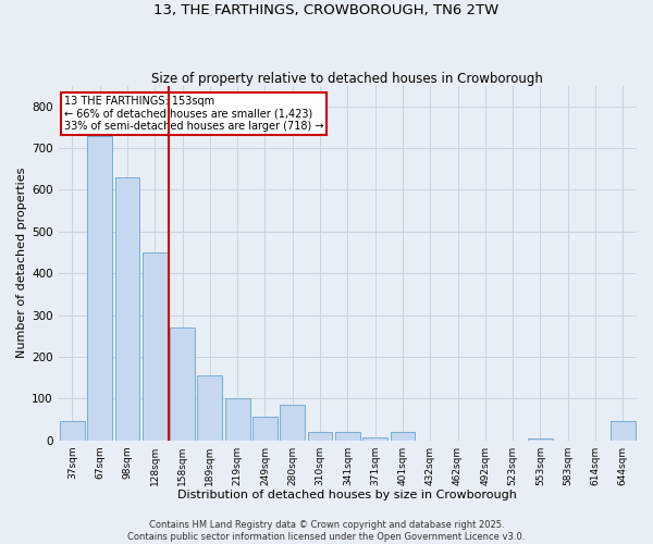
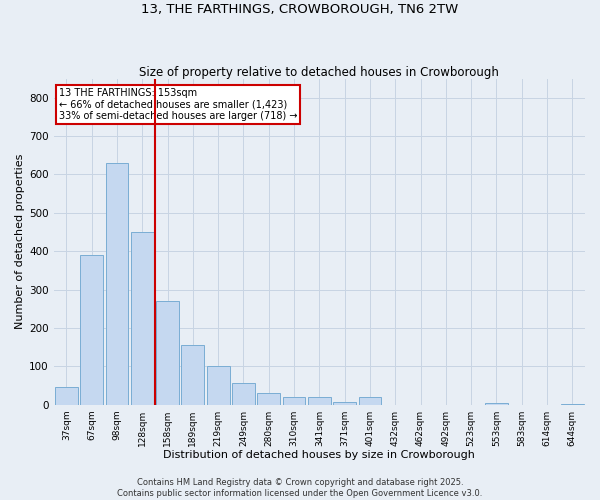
67sqm: 730 -> 390
280sqm: 85 -> 30
644sqm: 45 -> 2
